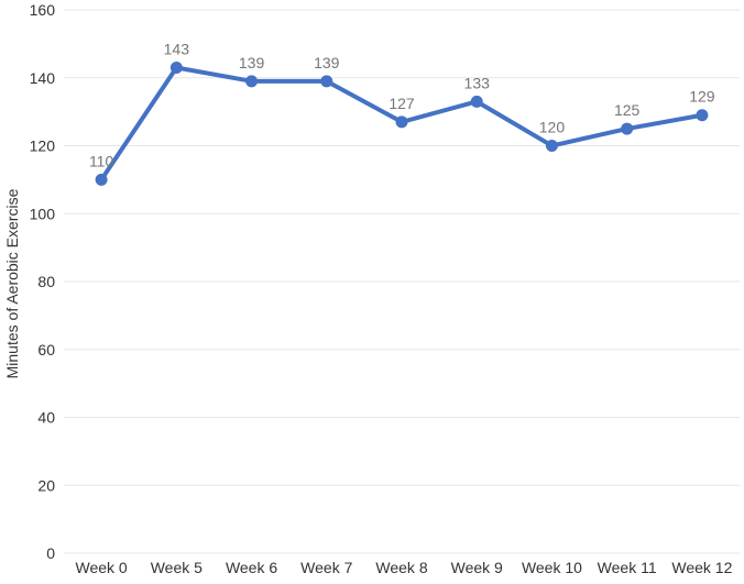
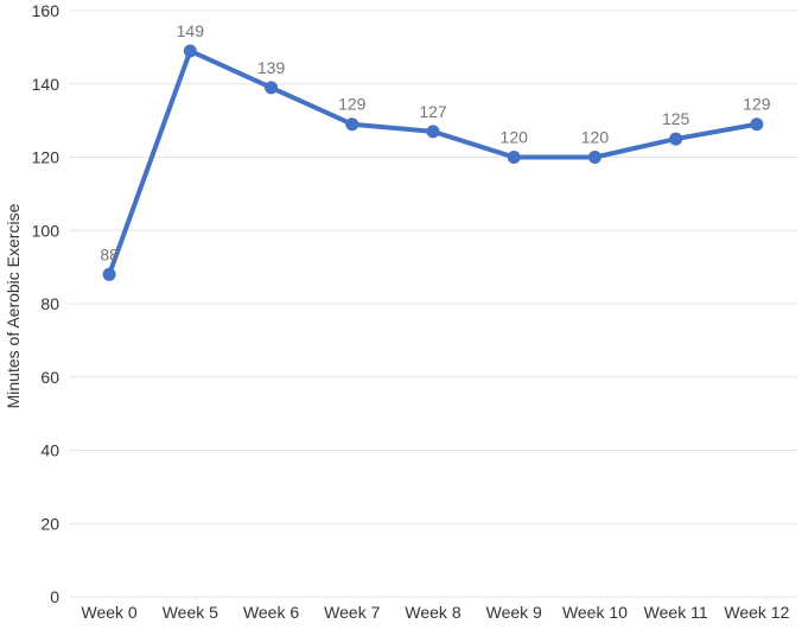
Week 0: 110 -> 88
Week 5: 143 -> 149
Week 7: 139 -> 129
Week 9: 133 -> 120
